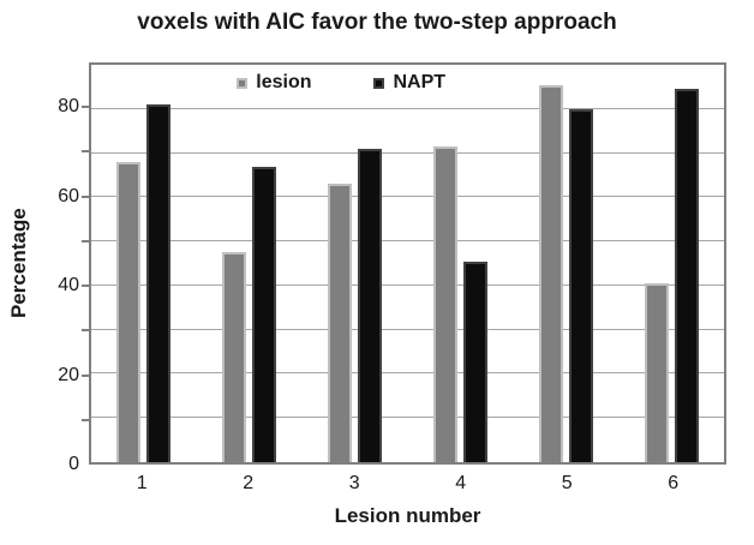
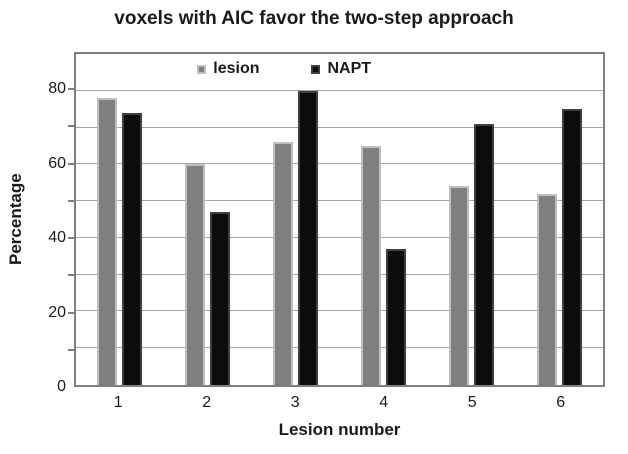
lesion/1: 68 -> 78
NAPT/1: 81 -> 74
lesion/2: 48 -> 60
NAPT/2: 67 -> 47
lesion/3: 63 -> 66
NAPT/3: 71 -> 80
lesion/4: 72 -> 65
NAPT/4: 46 -> 37
lesion/5: 86 -> 54
NAPT/5: 80 -> 71
lesion/6: 40 -> 52
NAPT/6: 84 -> 75
